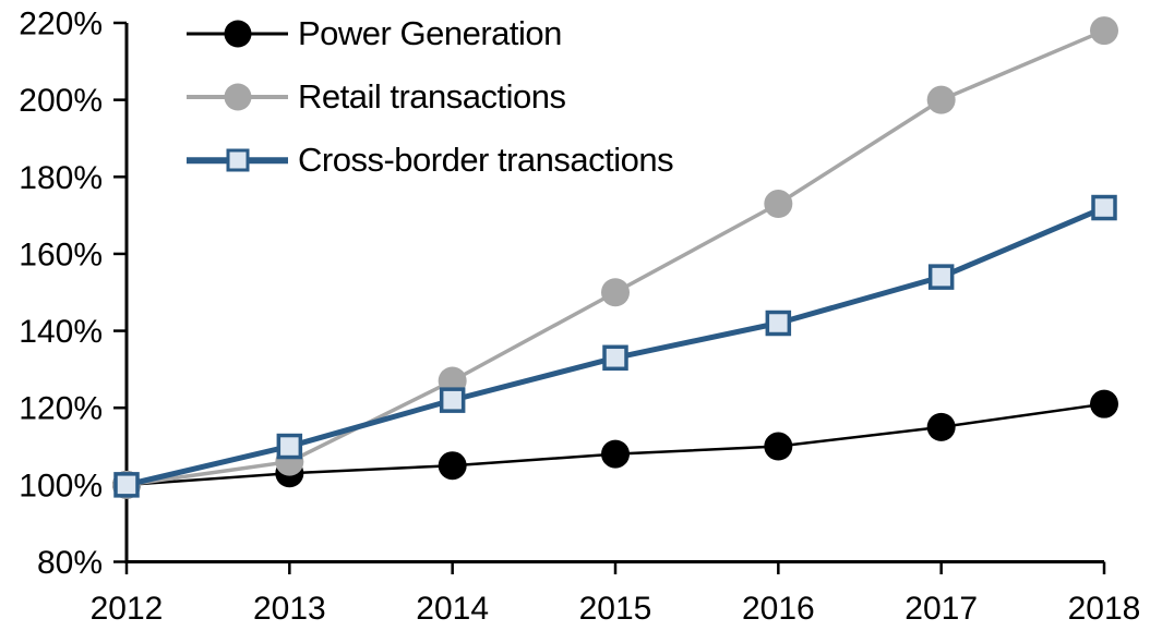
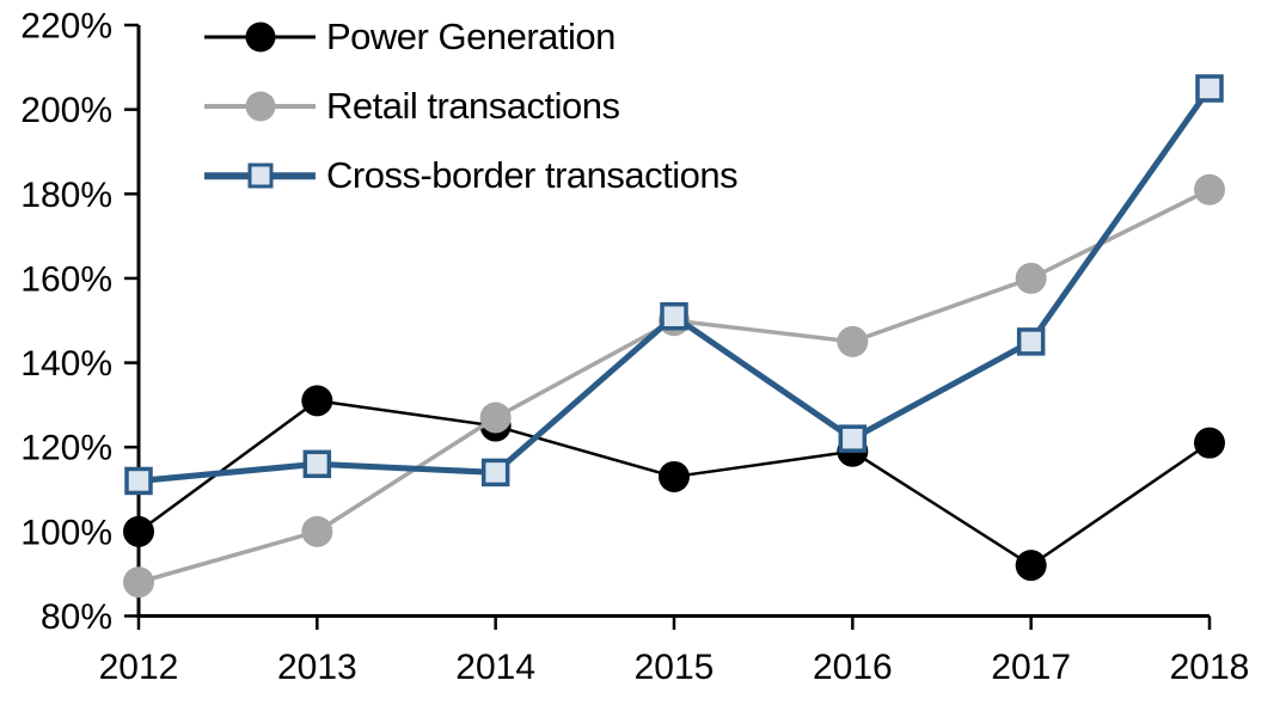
Retail transactions/2012: 100% -> 88%
Cross-border transactions/2012: 100% -> 112%
Power Generation/2013: 103% -> 131%
Retail transactions/2013: 106% -> 100%
Cross-border transactions/2013: 110% -> 116%
Power Generation/2014: 105% -> 125%
Cross-border transactions/2014: 122% -> 114%
Power Generation/2015: 108% -> 113%
Cross-border transactions/2015: 133% -> 151%
Power Generation/2016: 110% -> 119%
Retail transactions/2016: 173% -> 145%
Cross-border transactions/2016: 142% -> 122%
Power Generation/2017: 115% -> 92%
Retail transactions/2017: 200% -> 160%
Cross-border transactions/2017: 154% -> 145%
Retail transactions/2018: 218% -> 181%
Cross-border transactions/2018: 172% -> 205%
